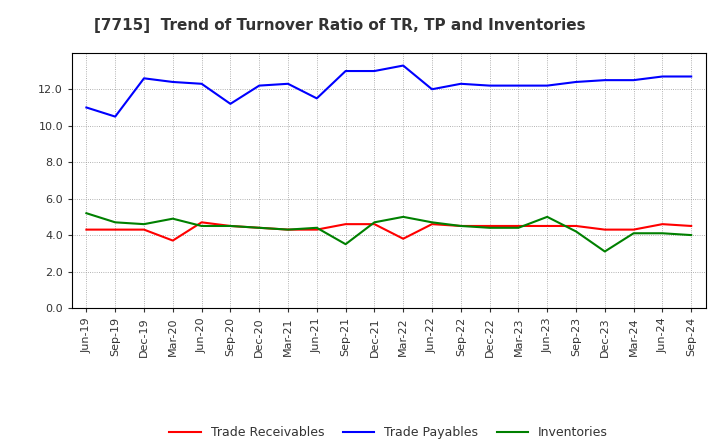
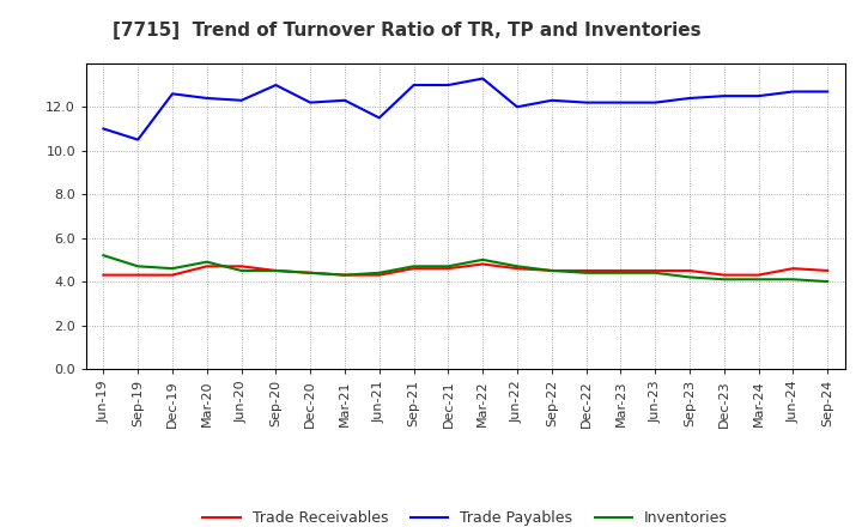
Trade Receivables/Mar-20: 3.7 -> 4.7
Trade Payables/Sep-20: 11.2 -> 13.0
Inventories/Sep-21: 3.5 -> 4.7
Trade Receivables/Mar-22: 3.8 -> 4.8
Inventories/Jun-23: 5.0 -> 4.4
Inventories/Dec-23: 3.1 -> 4.1
